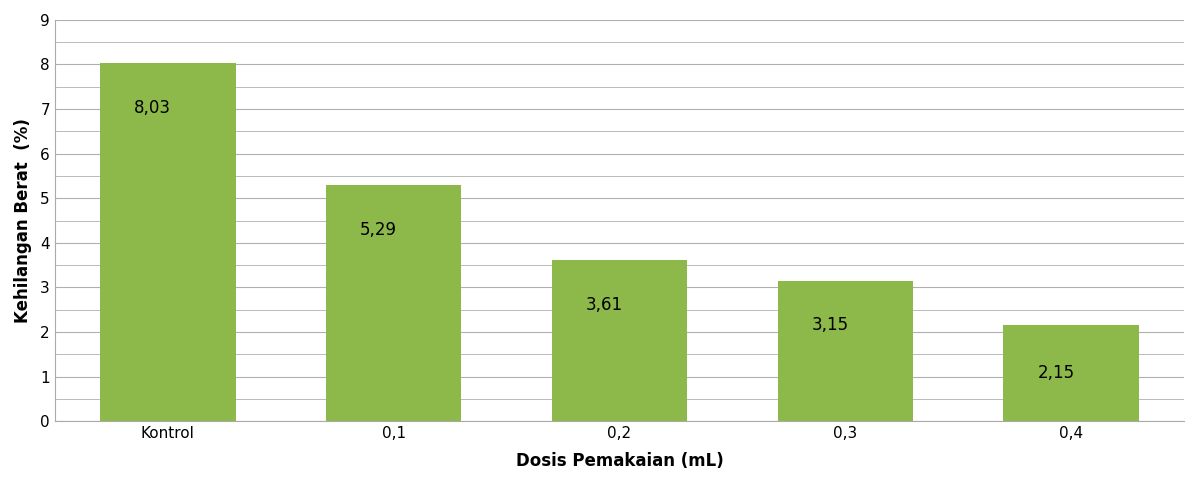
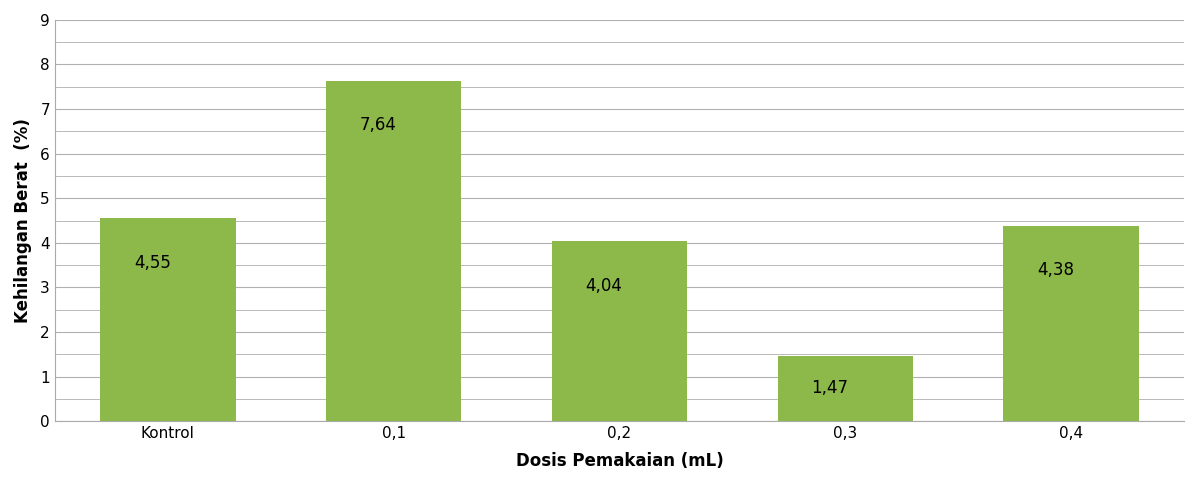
Kontrol: 8,03 -> 4,55
0,1: 5,29 -> 7,64
0,2: 3,61 -> 4,04
0,3: 3,15 -> 1,47
0,4: 2,15 -> 4,38
